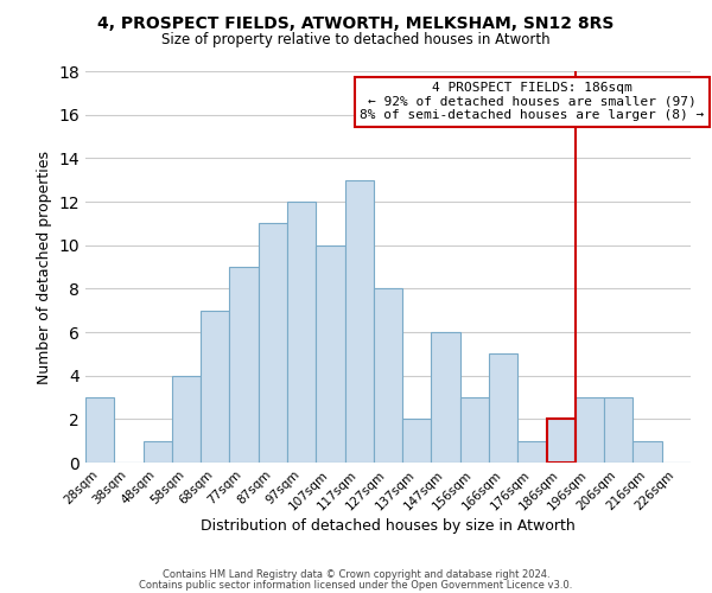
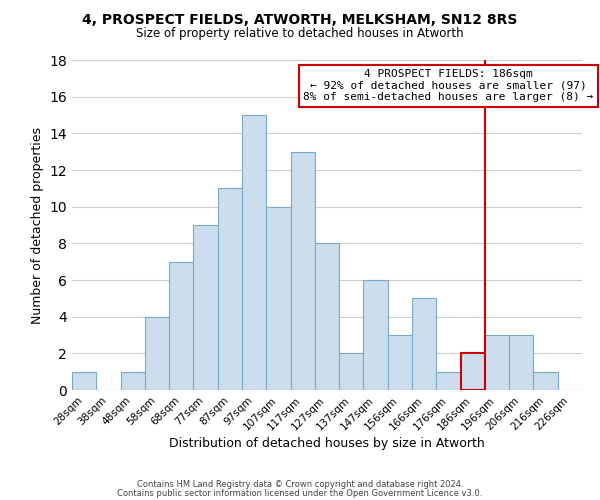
28sqm: 3 -> 1
97sqm: 12 -> 15
